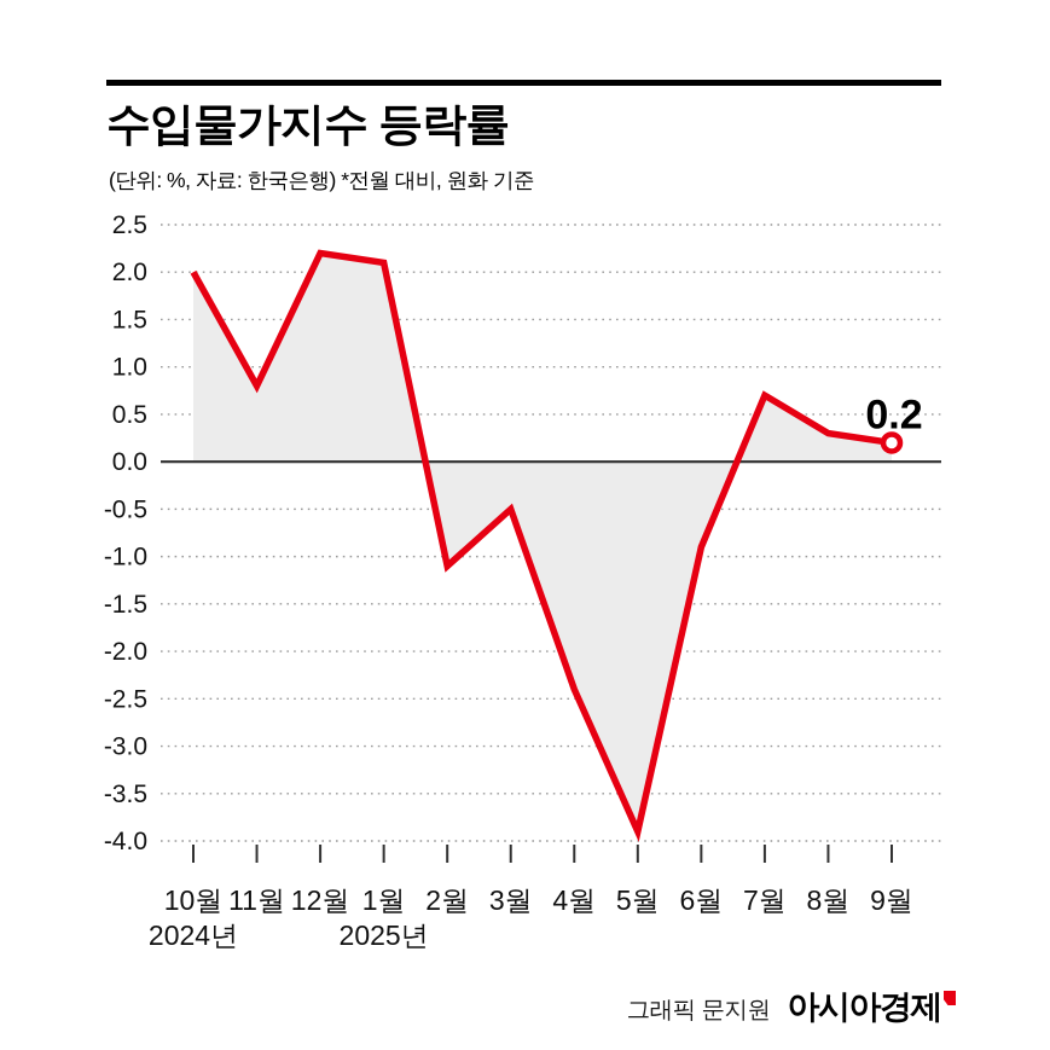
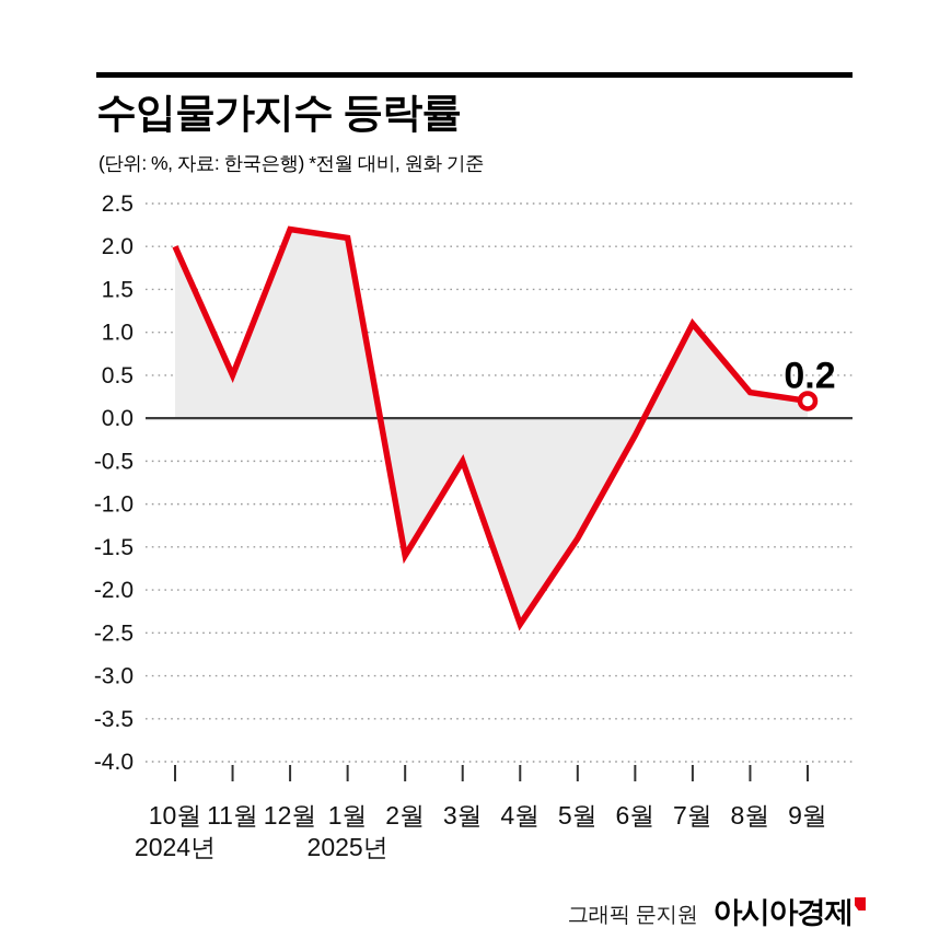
11월: 0.8 -> 0.5
2월: -1.1 -> -1.6
5월: -3.9 -> -1.4
6월: -0.9 -> -0.2
7월: 0.7 -> 1.1
